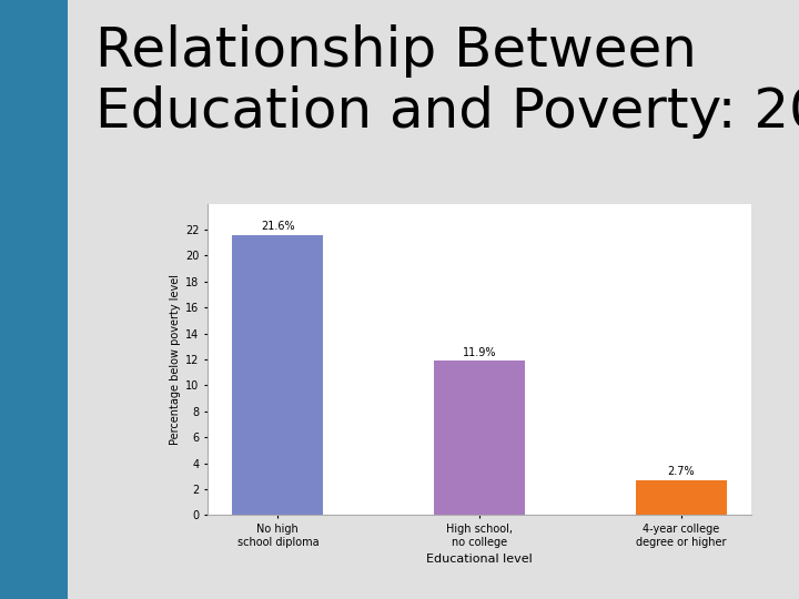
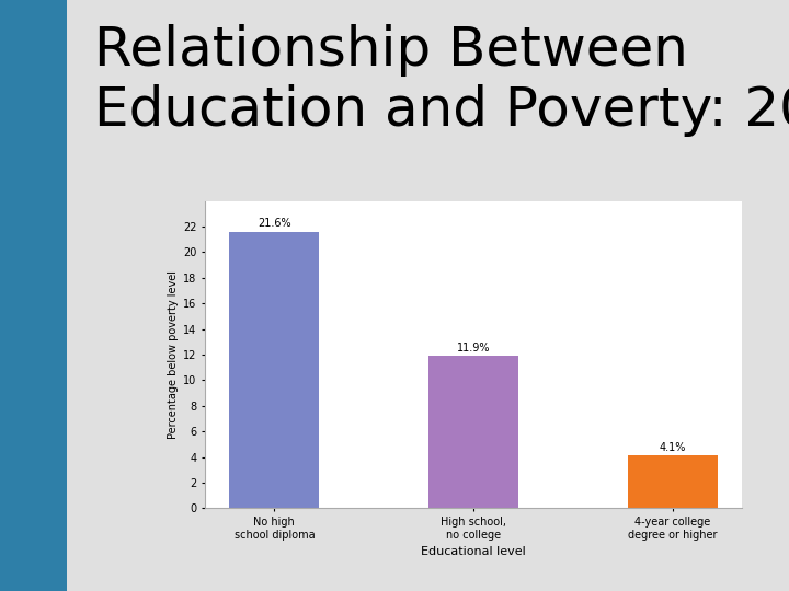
4-year college degree or higher: 2.7% -> 4.1%
